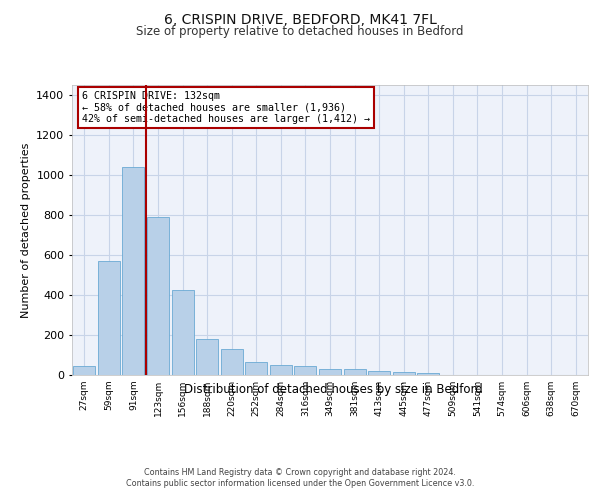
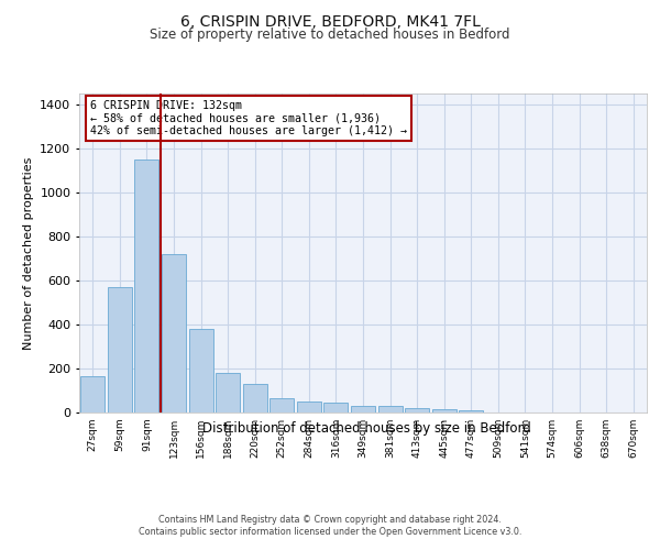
27sqm: 45 -> 165
91sqm: 1040 -> 1150
123sqm: 790 -> 720
156sqm: 425 -> 380
